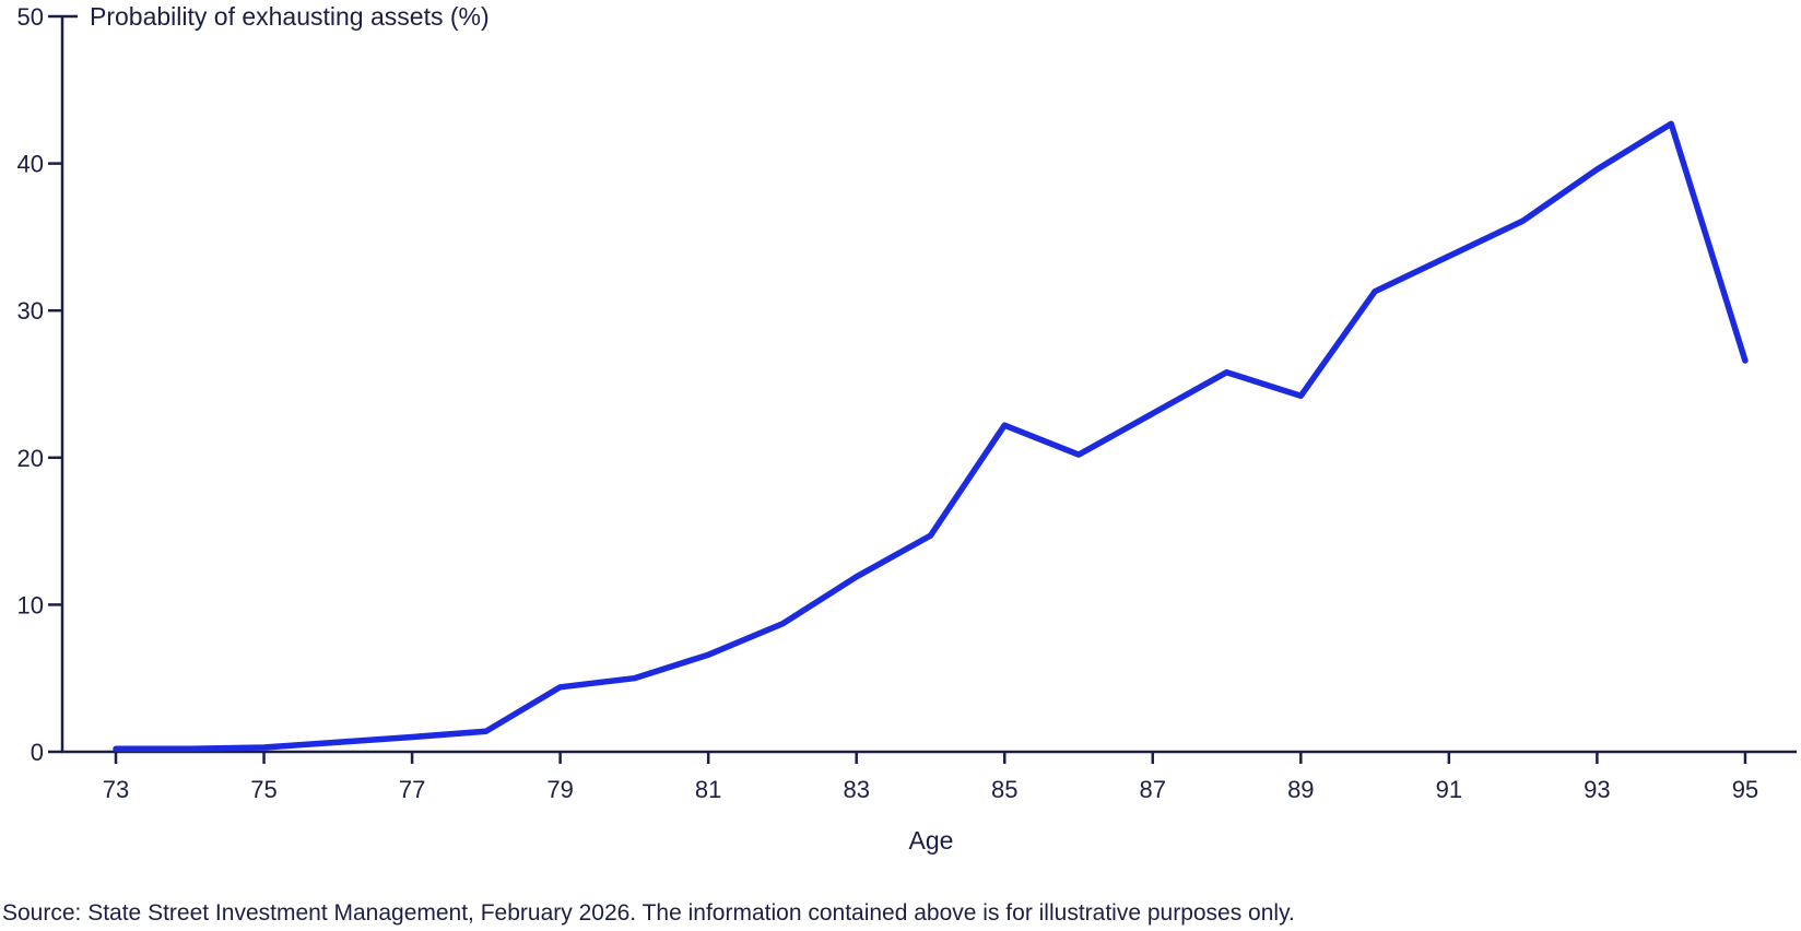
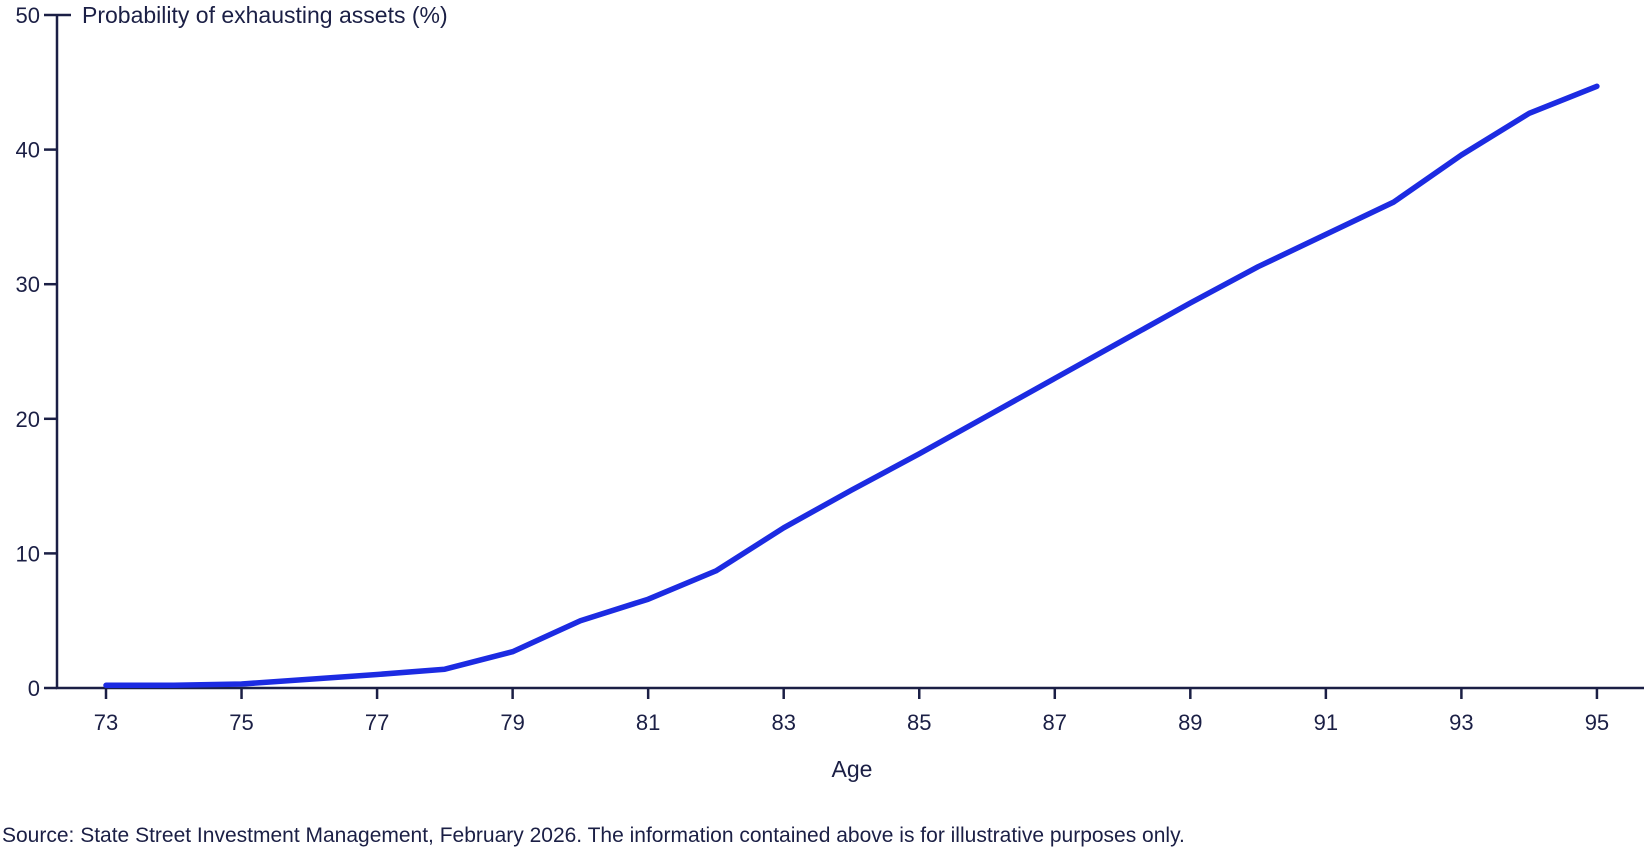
79: 4.4 -> 2.7
85: 22.2 -> 17.4
89: 24.2 -> 28.6
95: 26.6 -> 44.7
